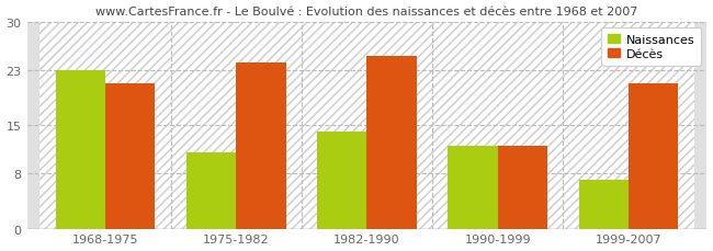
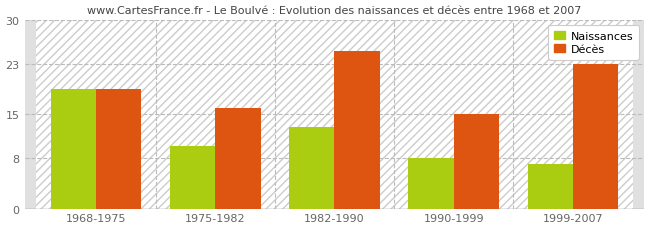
Naissances/1968-1975: 23 -> 19
Décès/1968-1975: 21 -> 19
Naissances/1975-1982: 11 -> 10
Décès/1975-1982: 24 -> 16
Naissances/1982-1990: 14 -> 13
Naissances/1990-1999: 12 -> 8
Décès/1990-1999: 12 -> 15
Décès/1999-2007: 21 -> 23
